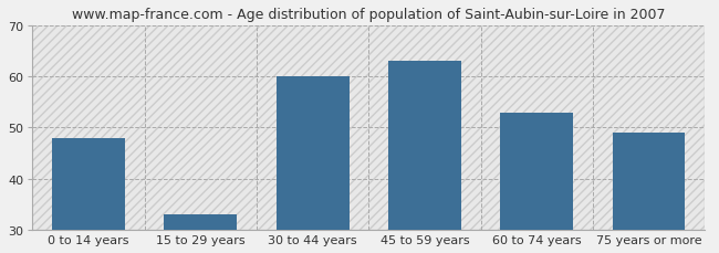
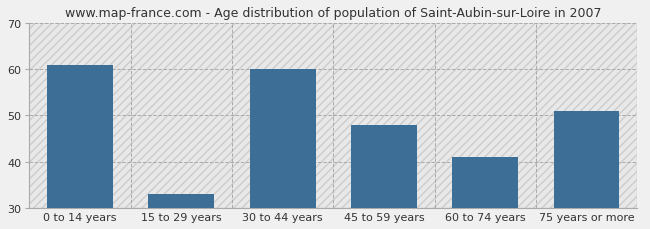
0 to 14 years: 48 -> 61
45 to 59 years: 63 -> 48
60 to 74 years: 53 -> 41
75 years or more: 49 -> 51
